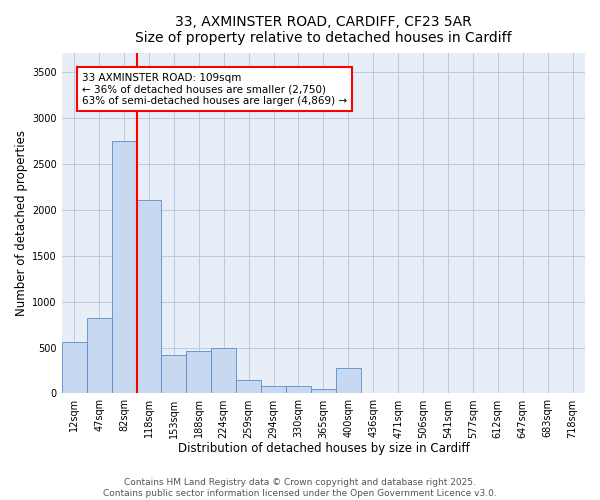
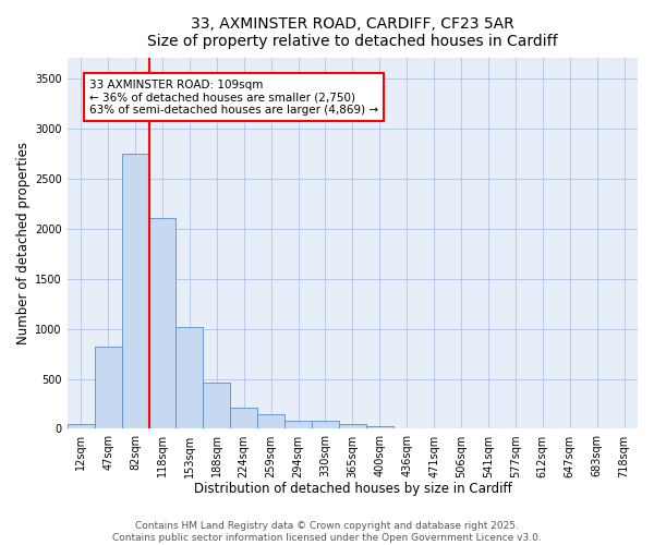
12sqm: 560 -> 50
153sqm: 420 -> 1020
224sqm: 500 -> 210
400sqm: 280 -> 30
